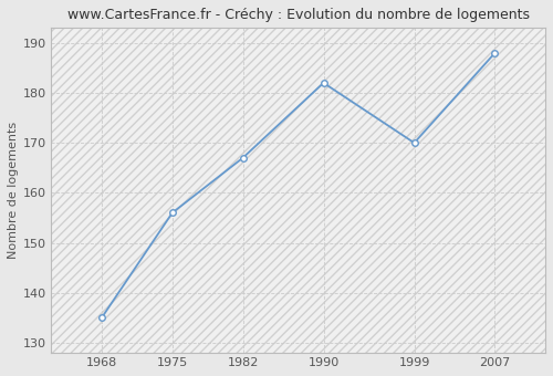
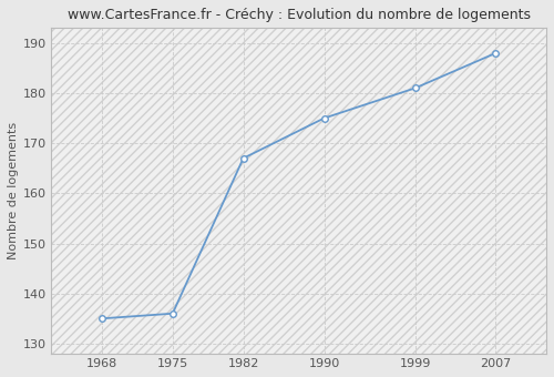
1975: 156 -> 136
1990: 182 -> 175
1999: 170 -> 181
